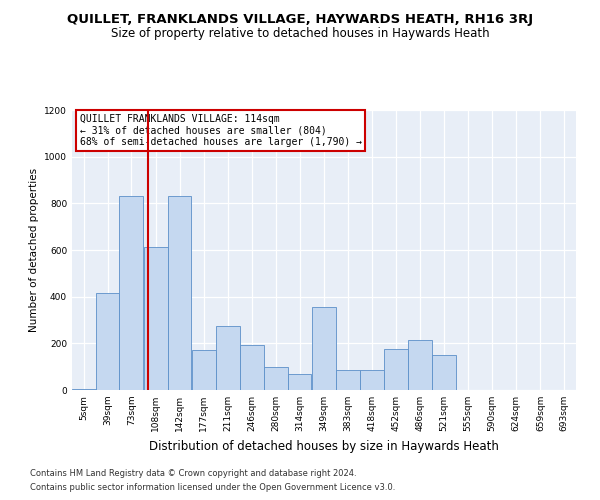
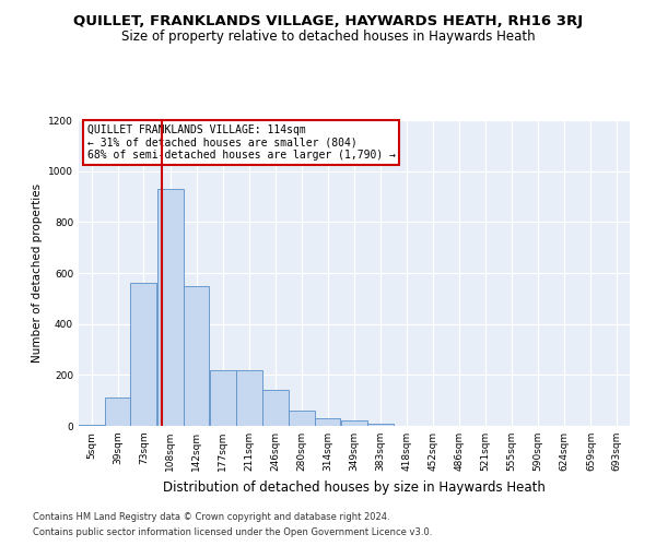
39sqm: 415 -> 110
73sqm: 830 -> 560
108sqm: 615 -> 930
142sqm: 830 -> 548
177sqm: 170 -> 220
211sqm: 275 -> 220
246sqm: 195 -> 140
280sqm: 100 -> 58
314sqm: 70 -> 32
349sqm: 355 -> 20
383sqm: 85 -> 8
418sqm: 85 -> 2
452sqm: 175 -> 2
486sqm: 215 -> 1
521sqm: 150 -> 1
